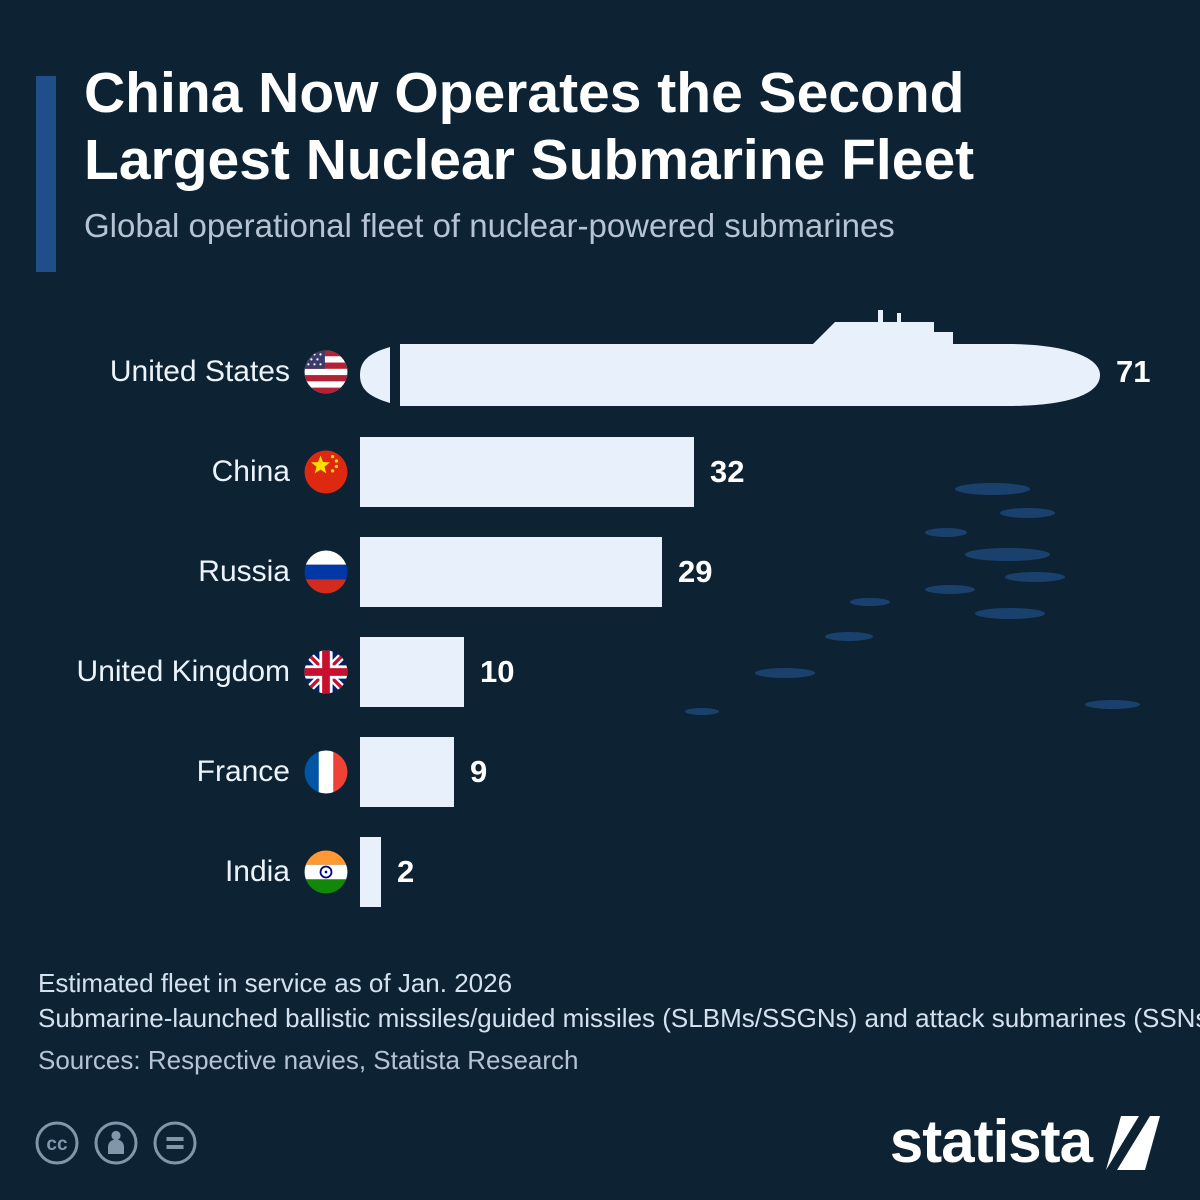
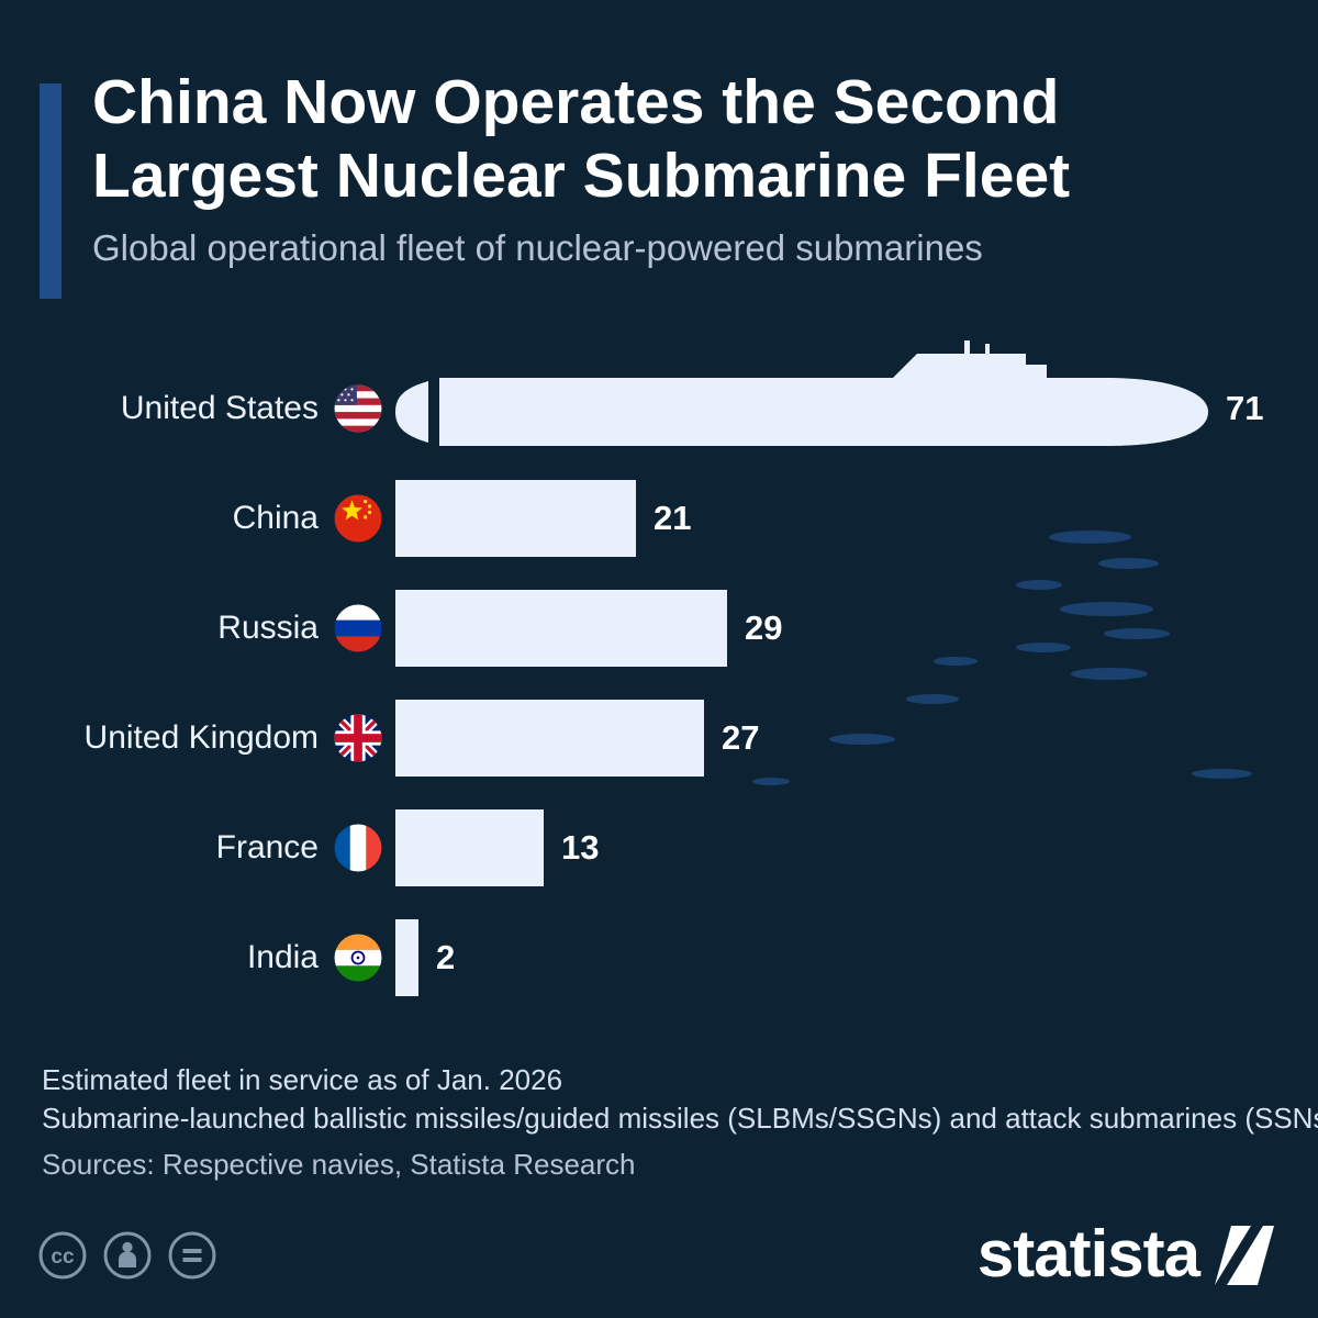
China: 32 -> 21
United Kingdom: 10 -> 27
France: 9 -> 13
